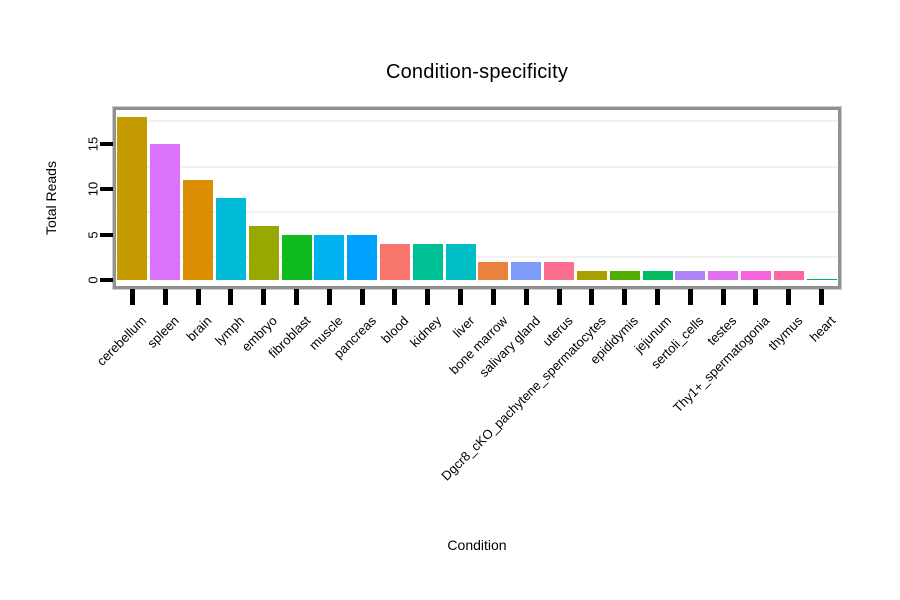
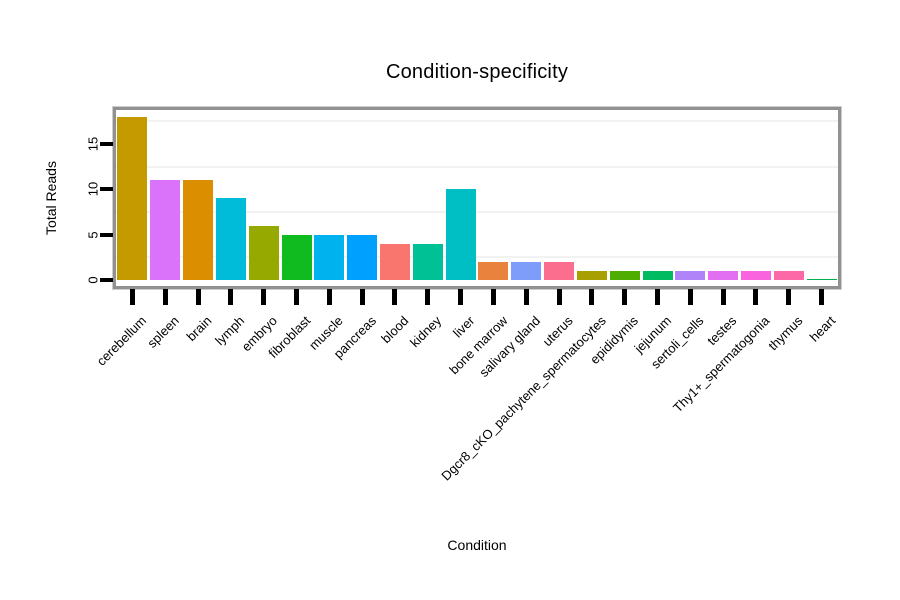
spleen: 15 -> 11
liver: 4 -> 10
